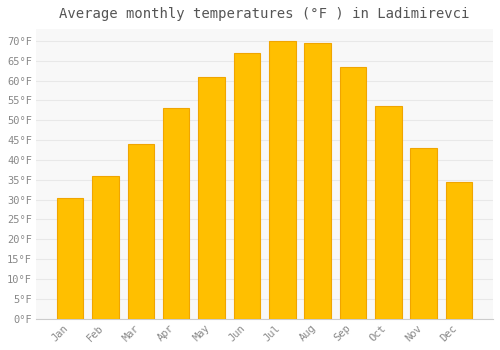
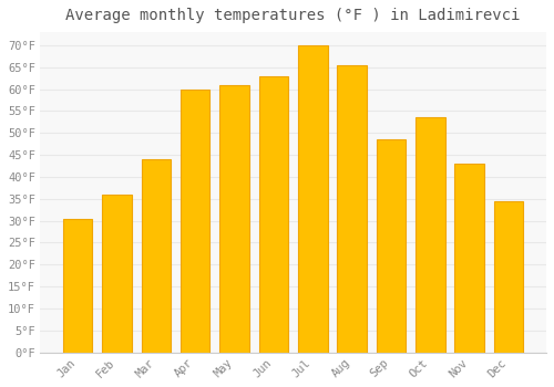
Apr: 53.0°F -> 60.0°F
Jun: 67.0°F -> 63.0°F
Aug: 69.5°F -> 65.5°F
Sep: 63.5°F -> 48.5°F
